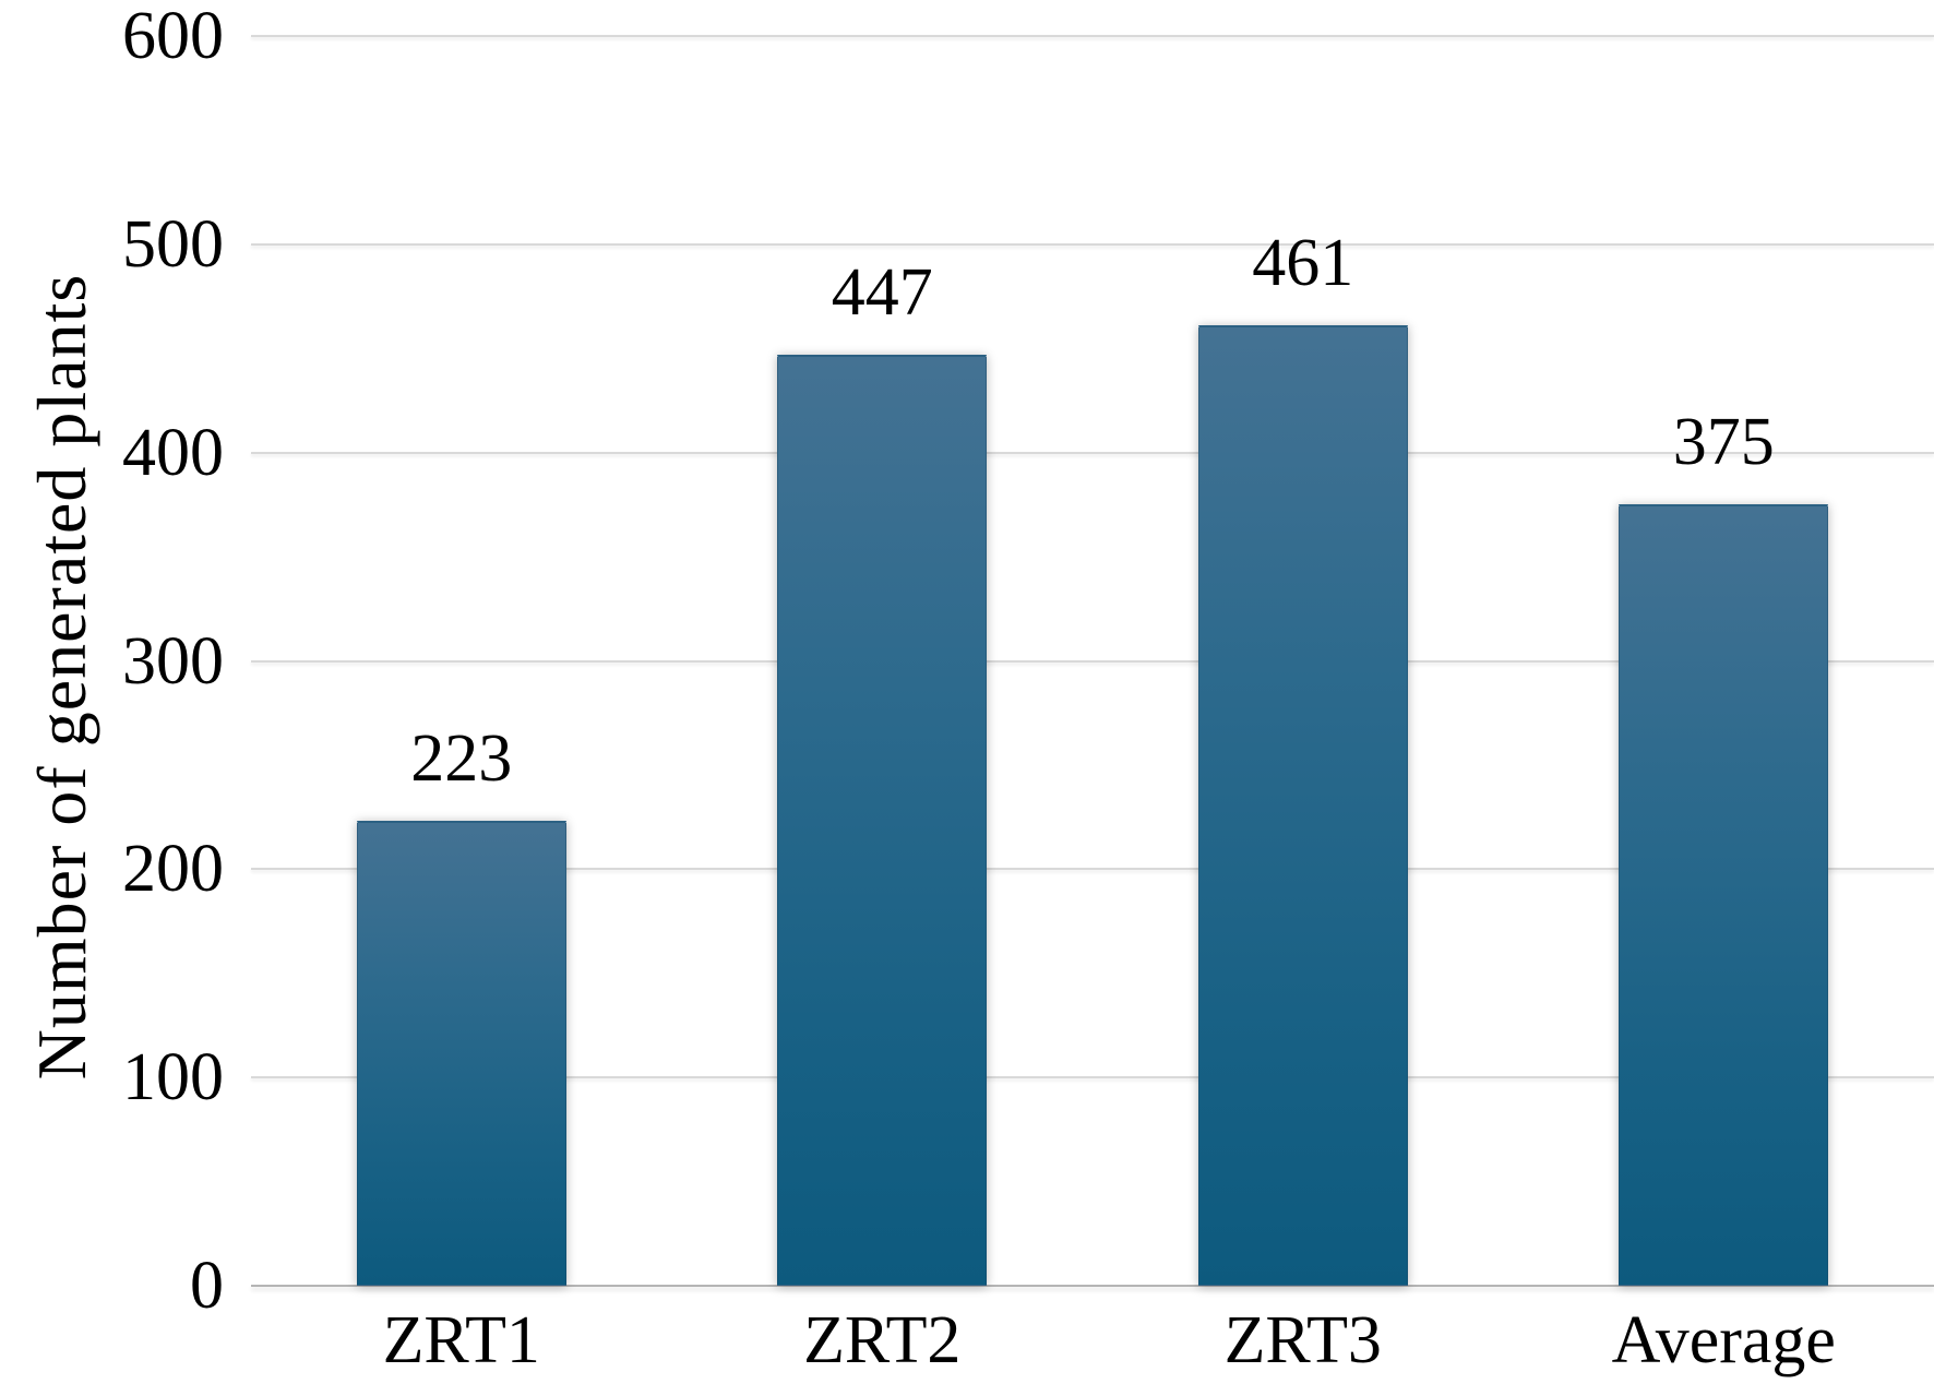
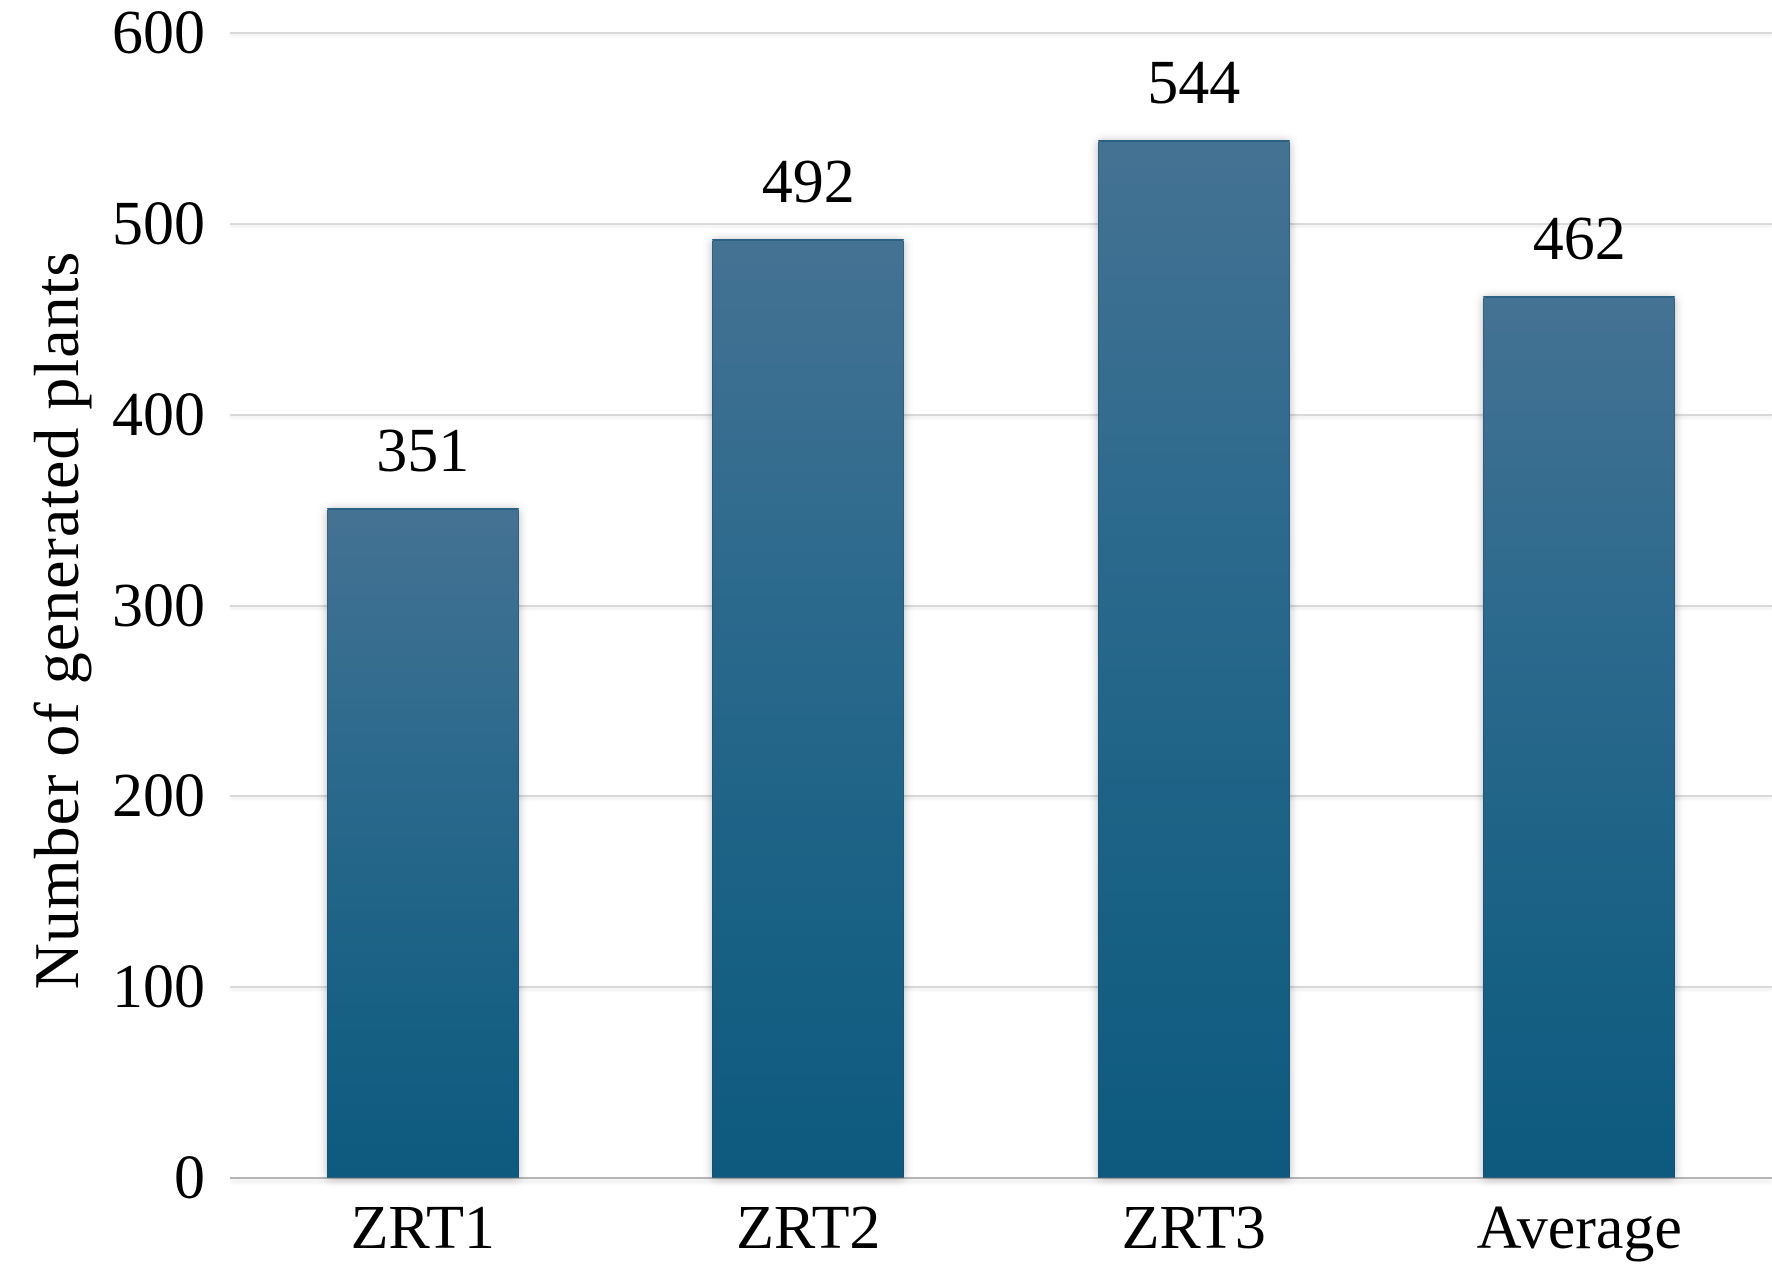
ZRT1: 223 -> 351
ZRT2: 447 -> 492
ZRT3: 461 -> 544
Average: 375 -> 462
